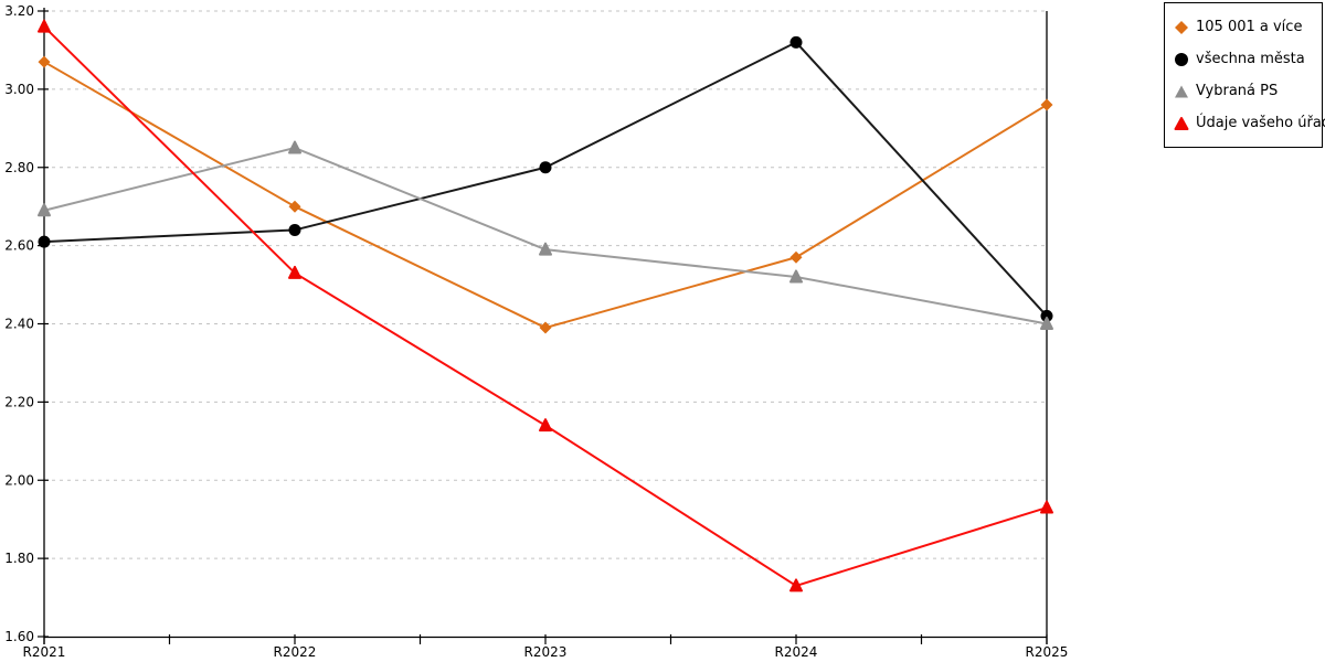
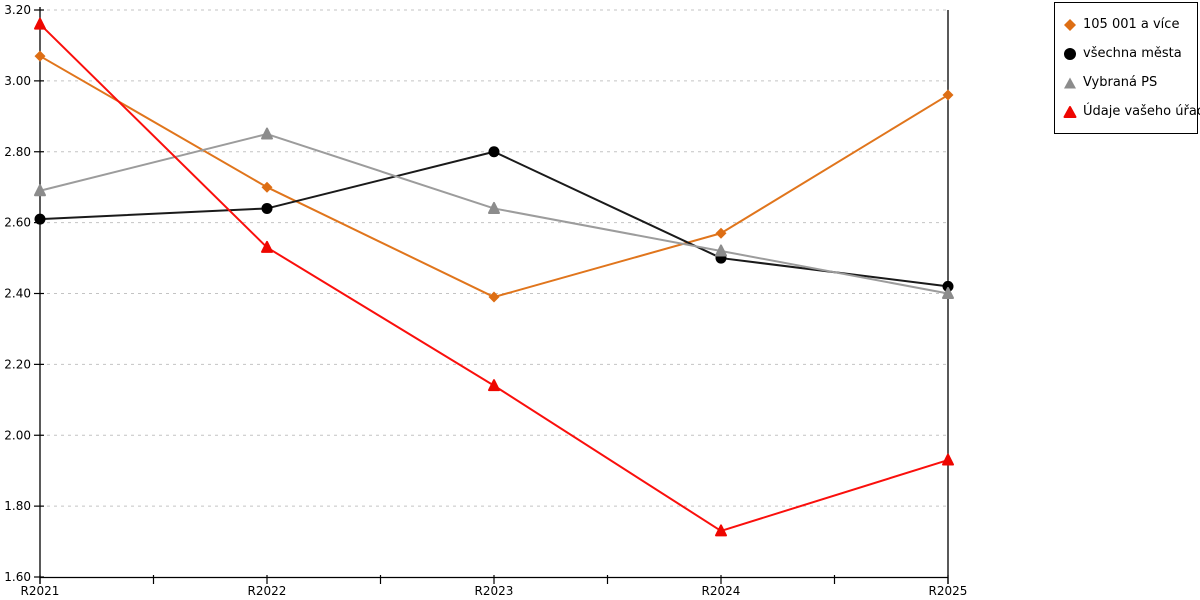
Vybraná PS/R2023: 2.59 -> 2.64
všechna města/R2024: 3.12 -> 2.50
